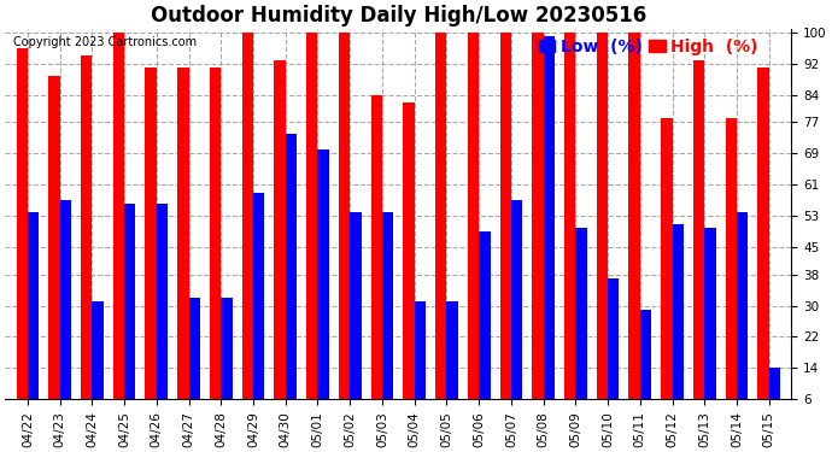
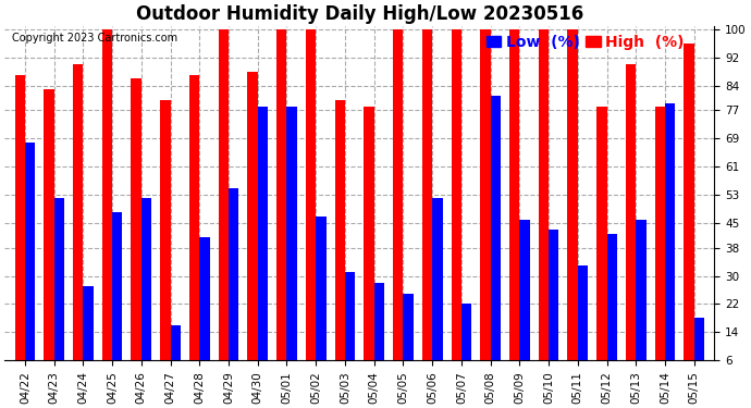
High (%)/04/22: 96 -> 87
Low (%)/04/22: 54 -> 68
High (%)/04/23: 89 -> 83
Low (%)/04/23: 57 -> 52
High (%)/04/24: 94 -> 90
Low (%)/04/24: 31 -> 27
Low (%)/04/25: 56 -> 48
High (%)/04/26: 91 -> 86
Low (%)/04/26: 56 -> 52
High (%)/04/27: 91 -> 80
Low (%)/04/27: 32 -> 16
High (%)/04/28: 91 -> 87
Low (%)/04/28: 32 -> 41
Low (%)/04/29: 59 -> 55
High (%)/04/30: 93 -> 88
Low (%)/04/30: 74 -> 78
Low (%)/05/01: 70 -> 78
Low (%)/05/02: 54 -> 47
High (%)/05/03: 84 -> 80
Low (%)/05/03: 54 -> 31
High (%)/05/04: 82 -> 78
Low (%)/05/04: 31 -> 28
Low (%)/05/05: 31 -> 25
Low (%)/05/06: 49 -> 52
Low (%)/05/07: 57 -> 22
Low (%)/05/08: 99 -> 81
Low (%)/05/09: 50 -> 46
Low (%)/05/10: 37 -> 43
Low (%)/05/11: 29 -> 33
Low (%)/05/12: 51 -> 42
High (%)/05/13: 93 -> 90
Low (%)/05/13: 50 -> 46
Low (%)/05/14: 54 -> 79
High (%)/05/15: 91 -> 96
Low (%)/05/15: 14 -> 18
